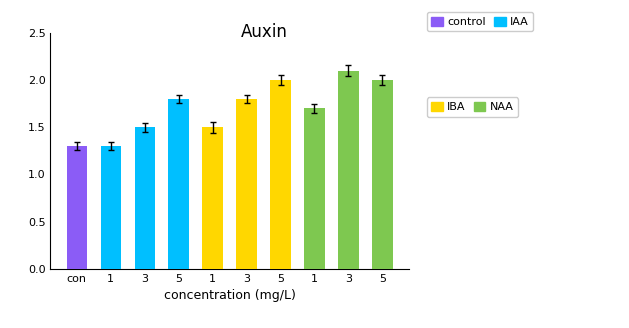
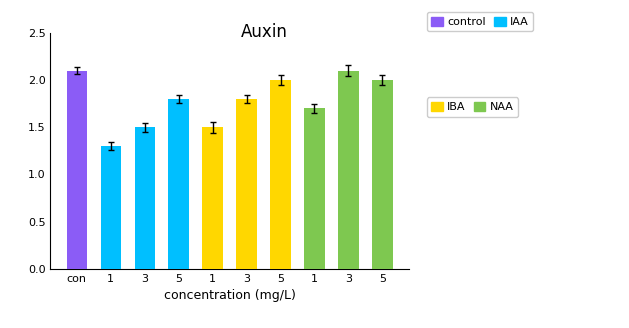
con: 1.3 -> 2.1
